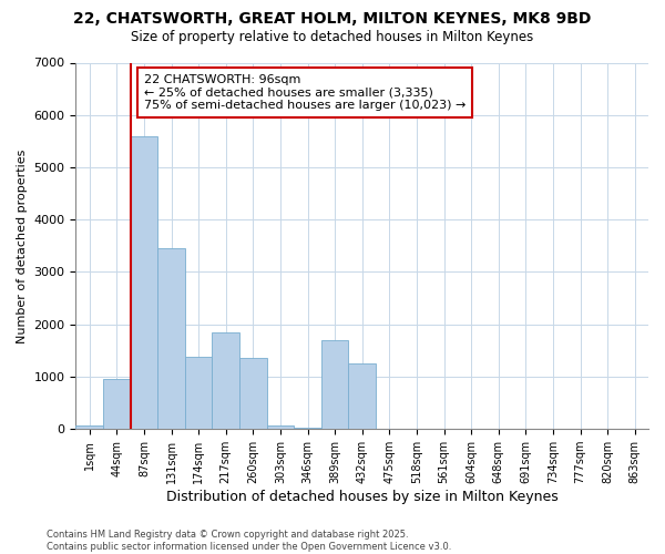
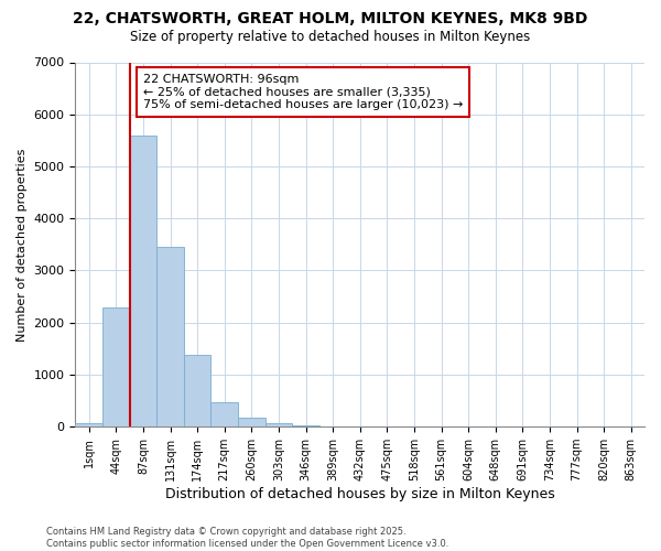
44sqm: 950 -> 2300
217sqm: 1850 -> 460
260sqm: 1350 -> 180
389sqm: 1700 -> 0
432sqm: 1250 -> 0
